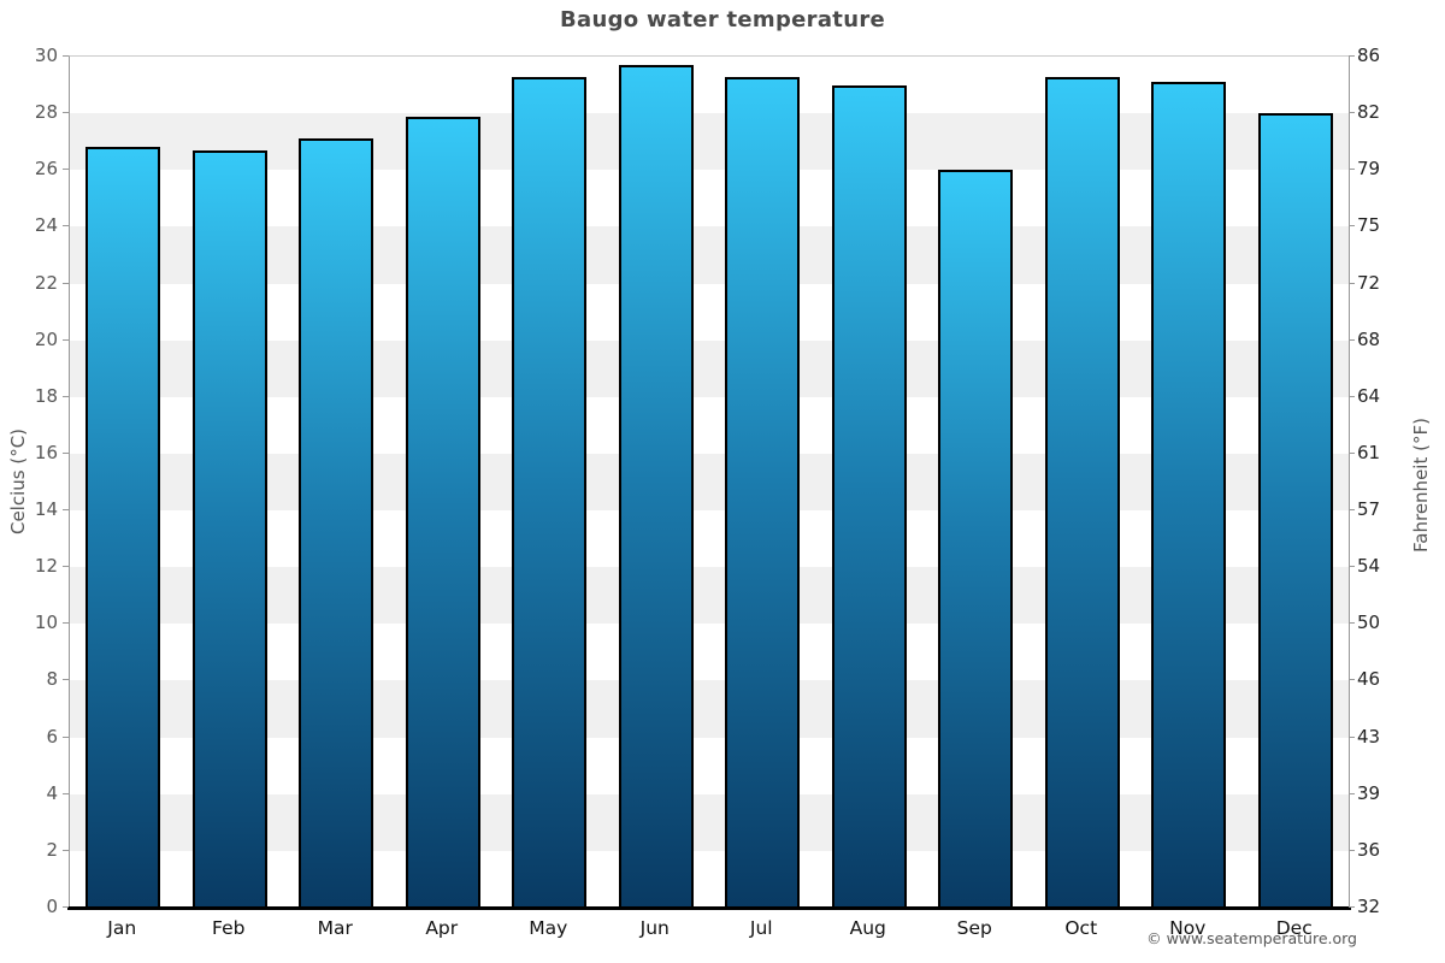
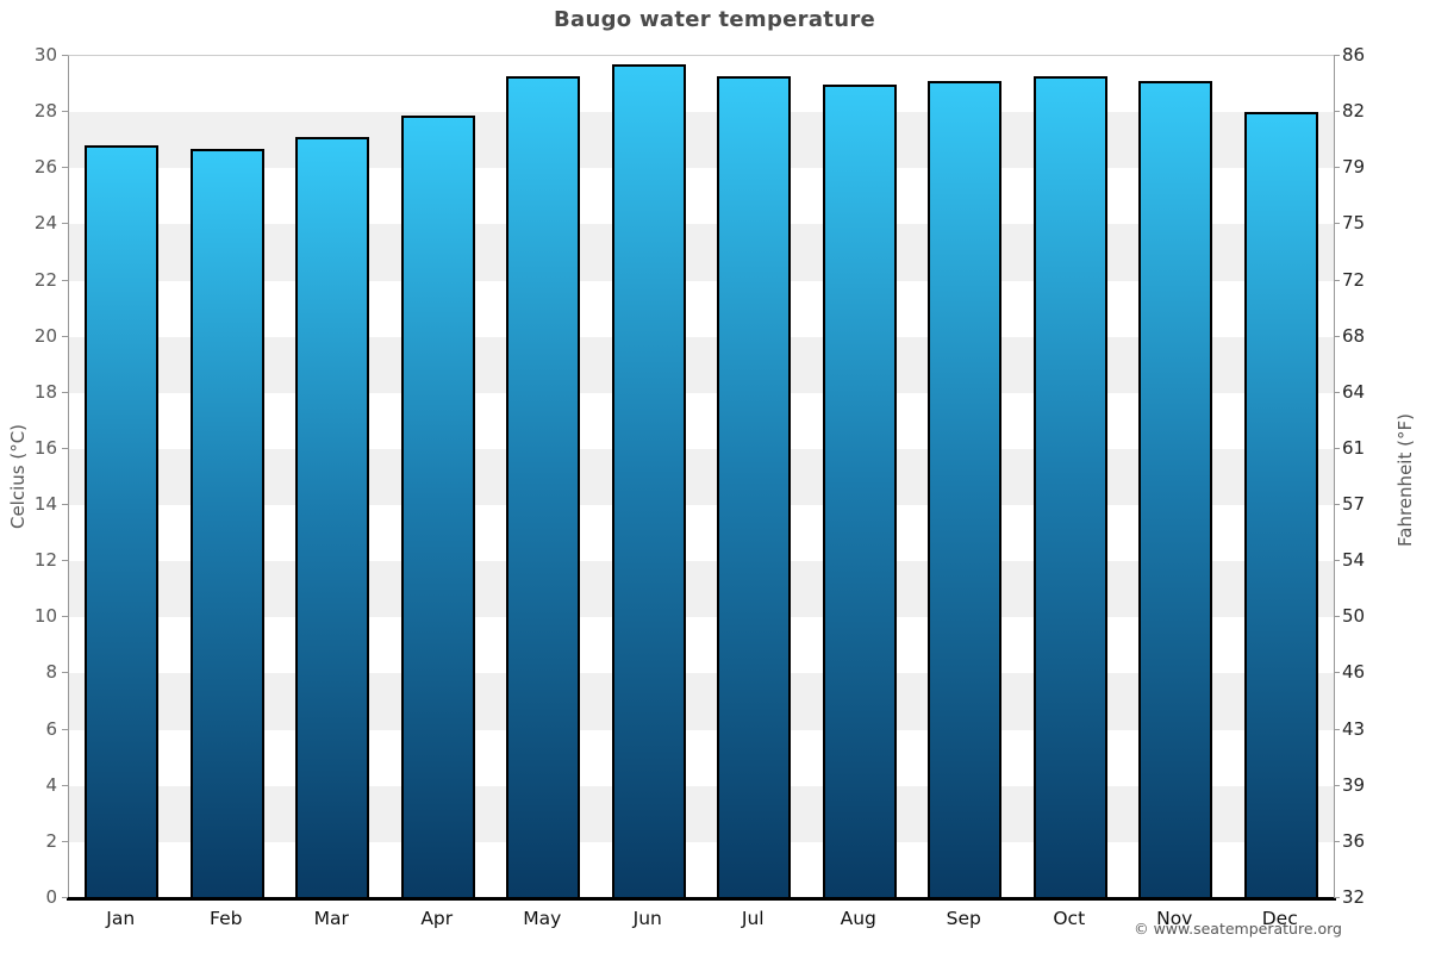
Sep: 26.0 -> 29.1
